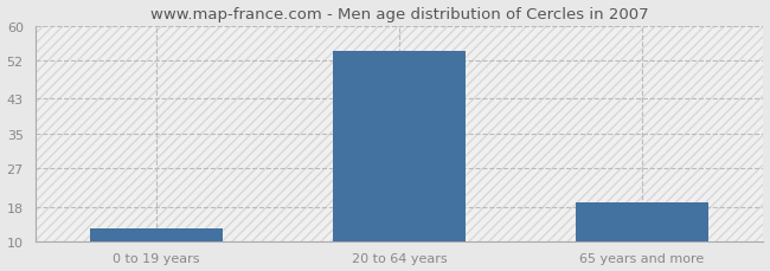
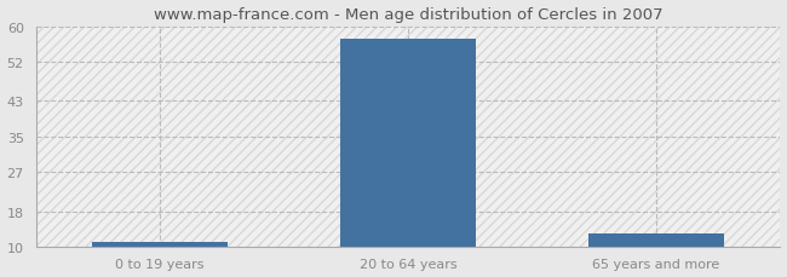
0 to 19 years: 13 -> 11
20 to 64 years: 54 -> 57
65 years and more: 19 -> 13
